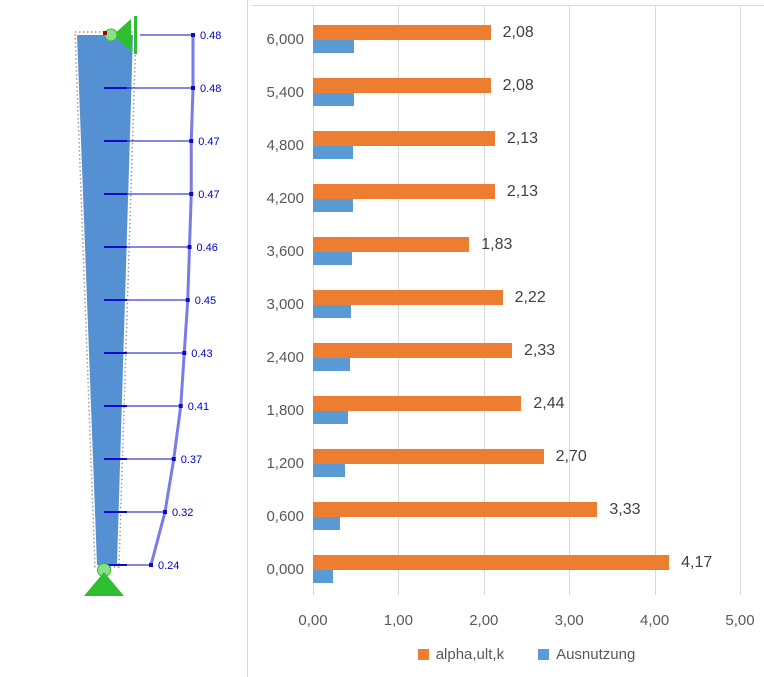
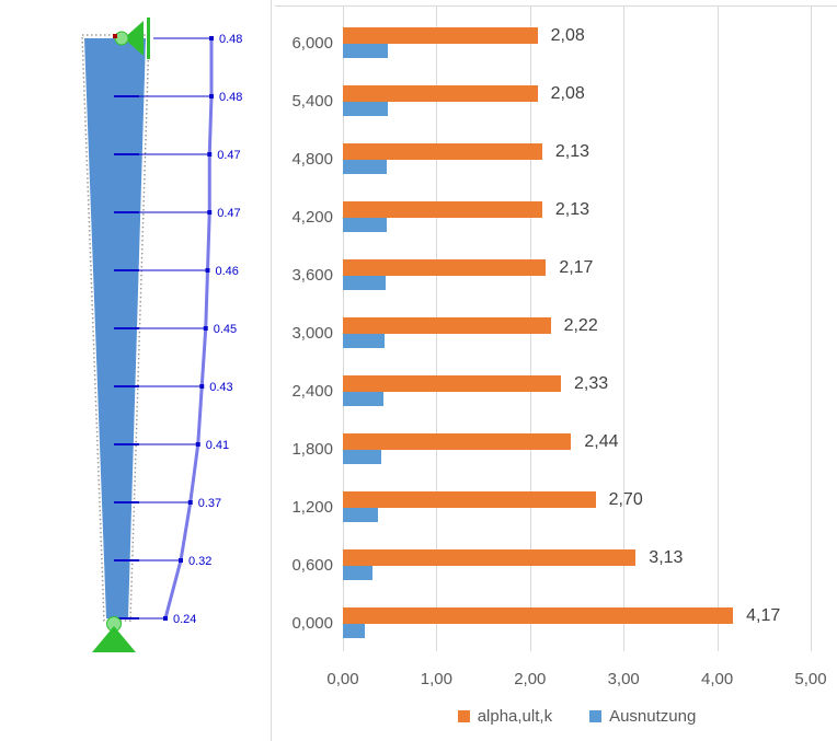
alpha,ult,k/3,600: 1,83 -> 2,17
alpha,ult,k/0,600: 3,33 -> 3,13
